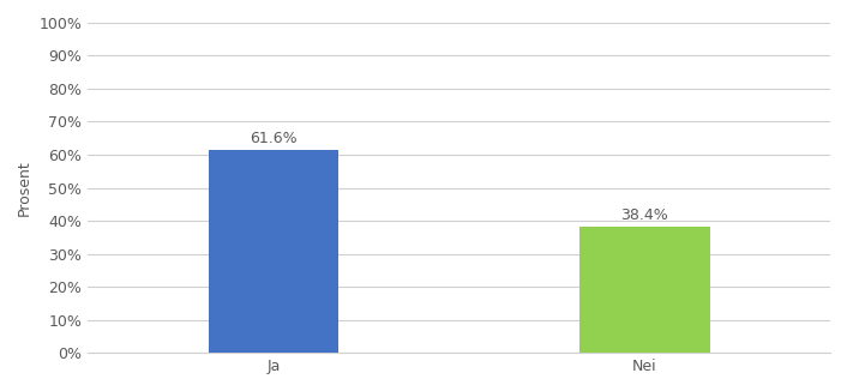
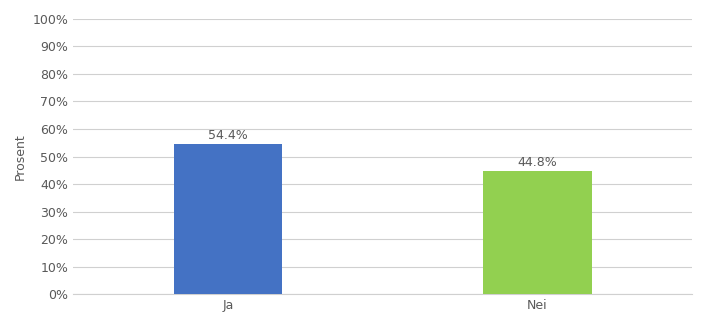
Ja: 61.6% -> 54.4%
Nei: 38.4% -> 44.8%
